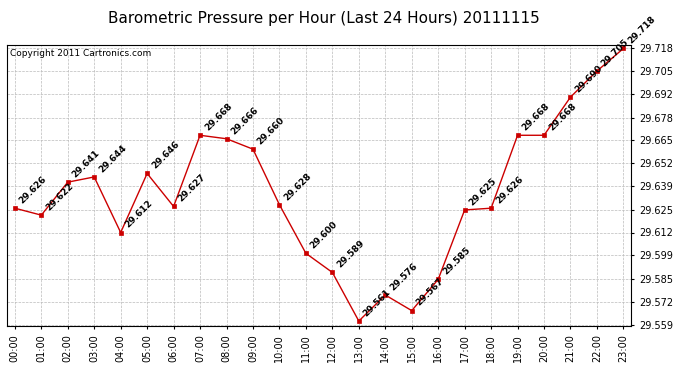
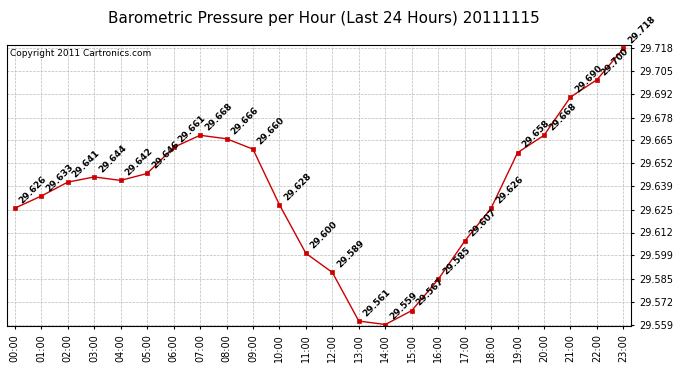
01:00: 29.622 -> 29.633
04:00: 29.612 -> 29.642
06:00: 29.627 -> 29.661
14:00: 29.576 -> 29.559
17:00: 29.625 -> 29.607
19:00: 29.668 -> 29.658
22:00: 29.705 -> 29.700
